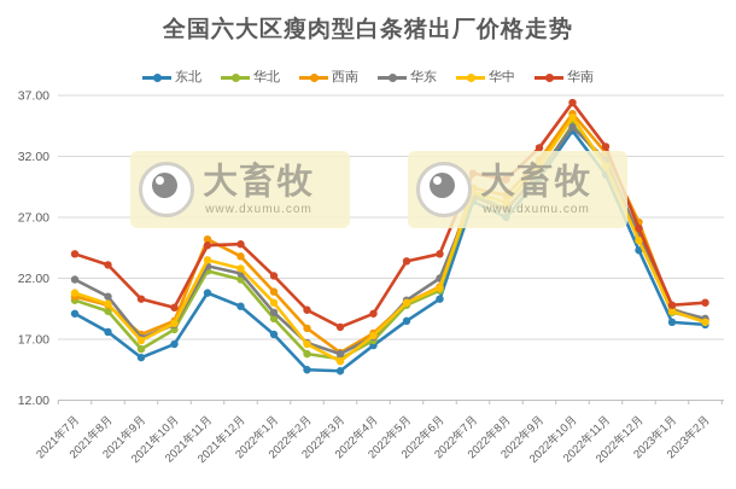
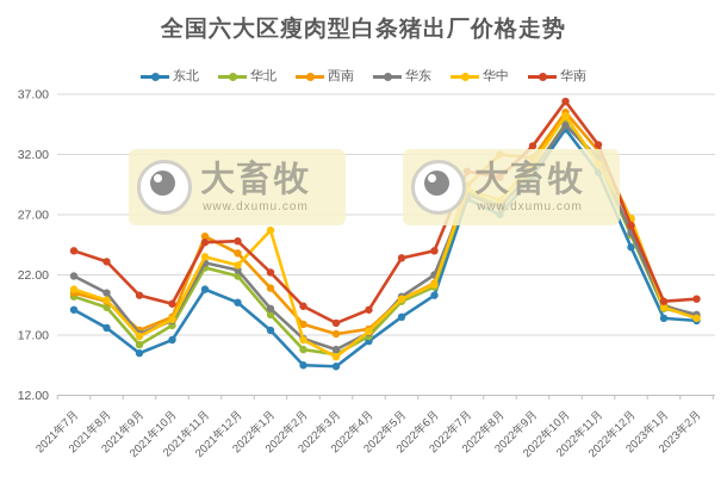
华中/2022年1月: 20.0 -> 25.7
西南/2022年3月: 15.9 -> 17.1
西南/2022年8月: 28.8 -> 32.0
华中/2022年12月: 25.1 -> 26.7
